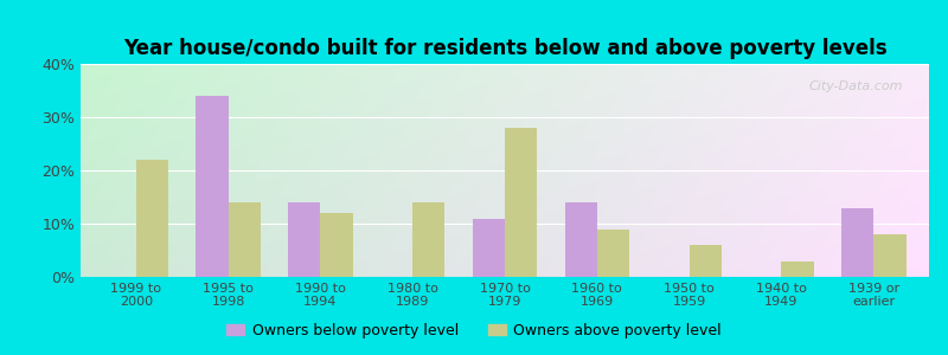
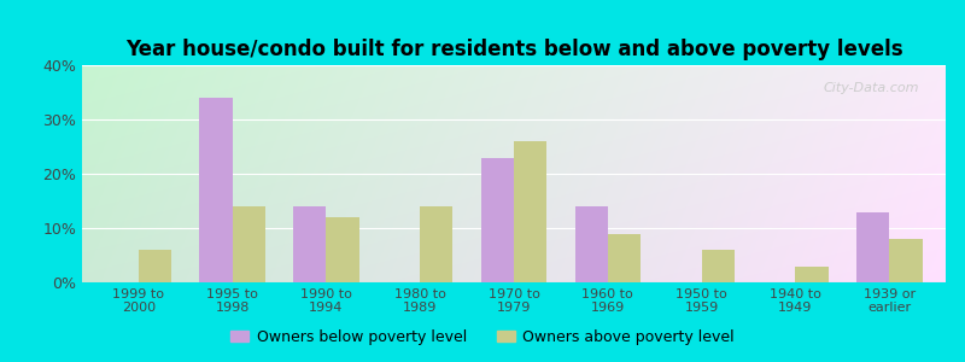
Owners above poverty level/1999 to 2000: 22% -> 6%
Owners below poverty level/1970 to 1979: 11% -> 23%
Owners above poverty level/1970 to 1979: 28% -> 26%
